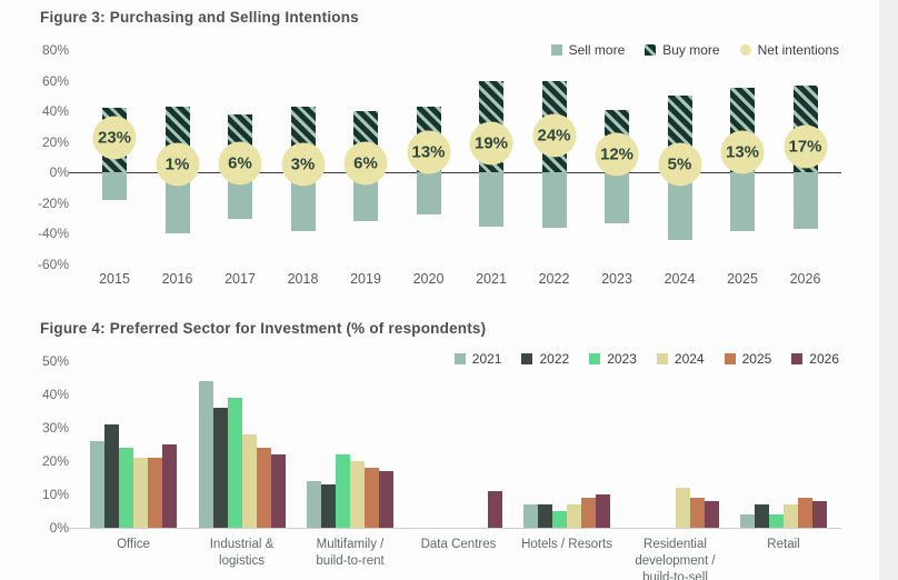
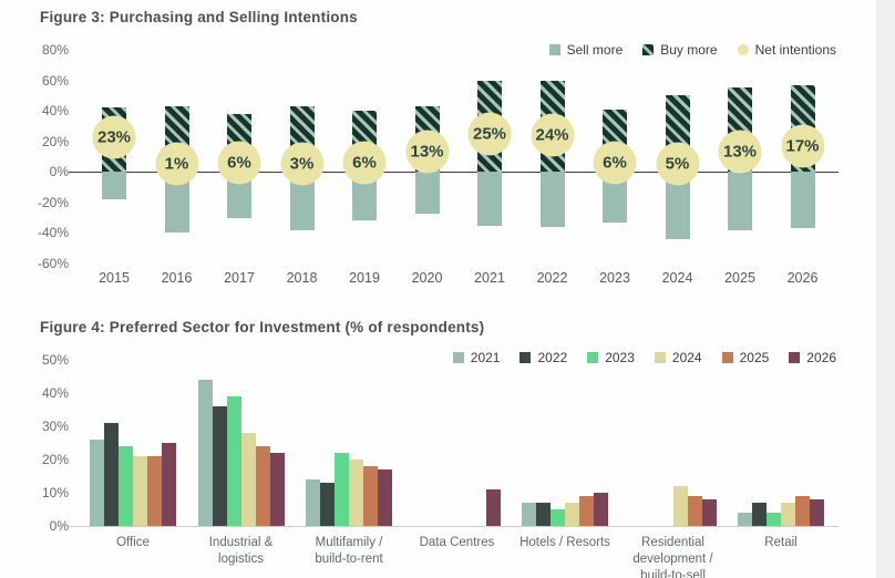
Figure 3: Purchasing and Selling Intentions/Net intentions/2021: 19% -> 25%
Figure 3: Purchasing and Selling Intentions/Net intentions/2023: 12% -> 6%
